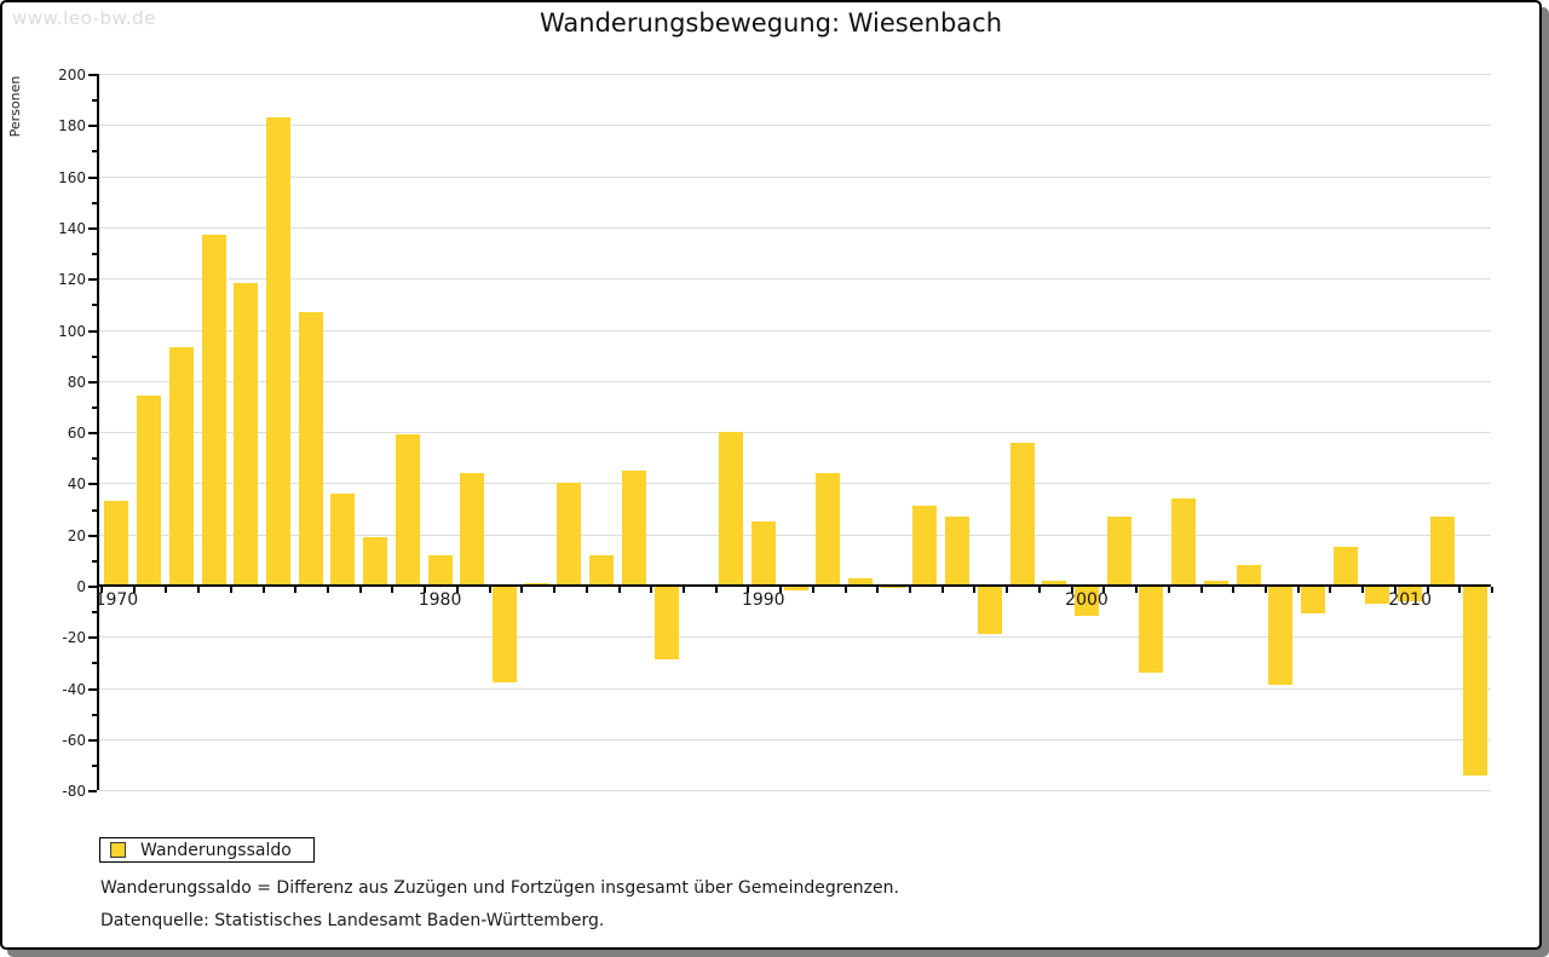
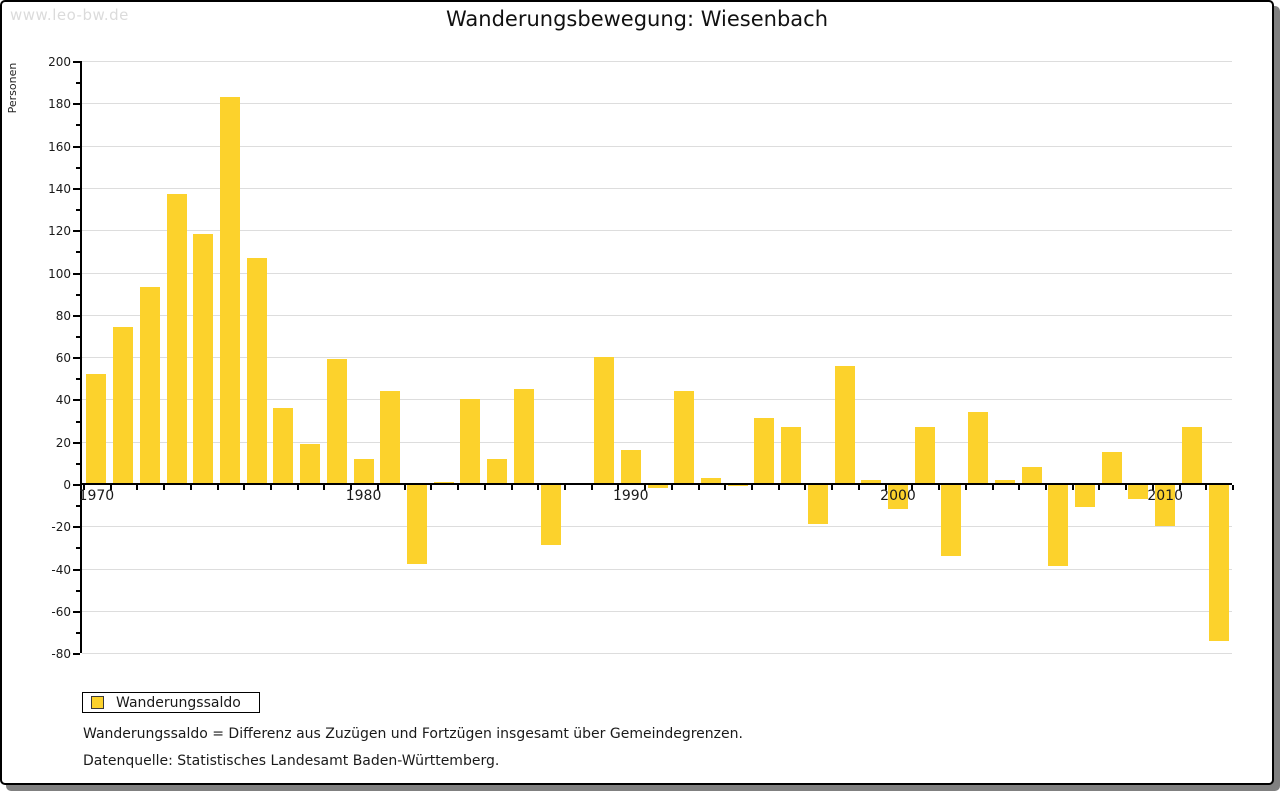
1970: 33 -> 52
1990: 25 -> 16
2010: -6 -> -20
